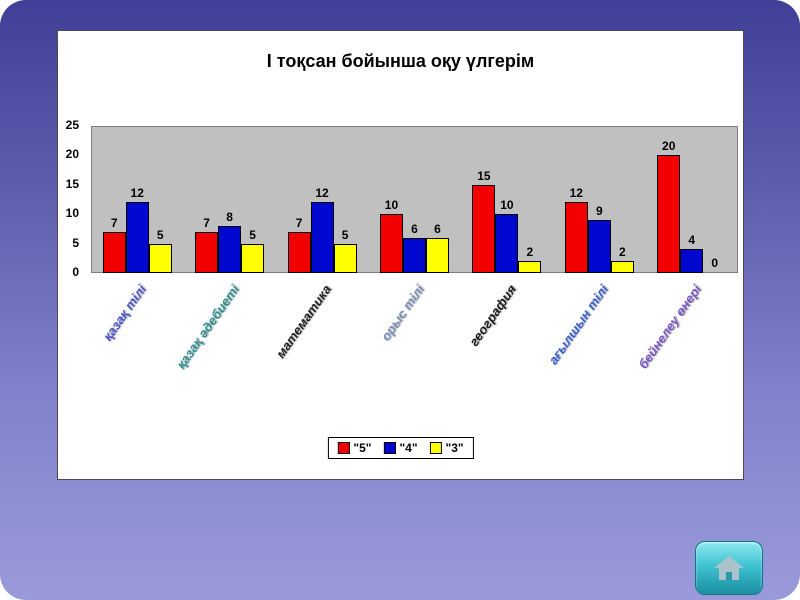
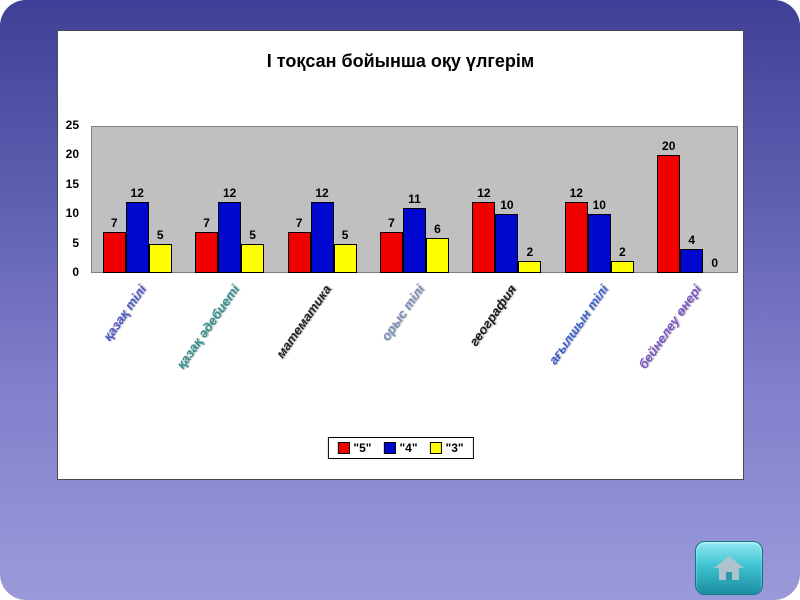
"4"/қазақ әдебиеті: 8 -> 12
"5"/орыс тілі: 10 -> 7
"4"/орыс тілі: 6 -> 11
"5"/география: 15 -> 12
"4"/ағылшын тілі: 9 -> 10
